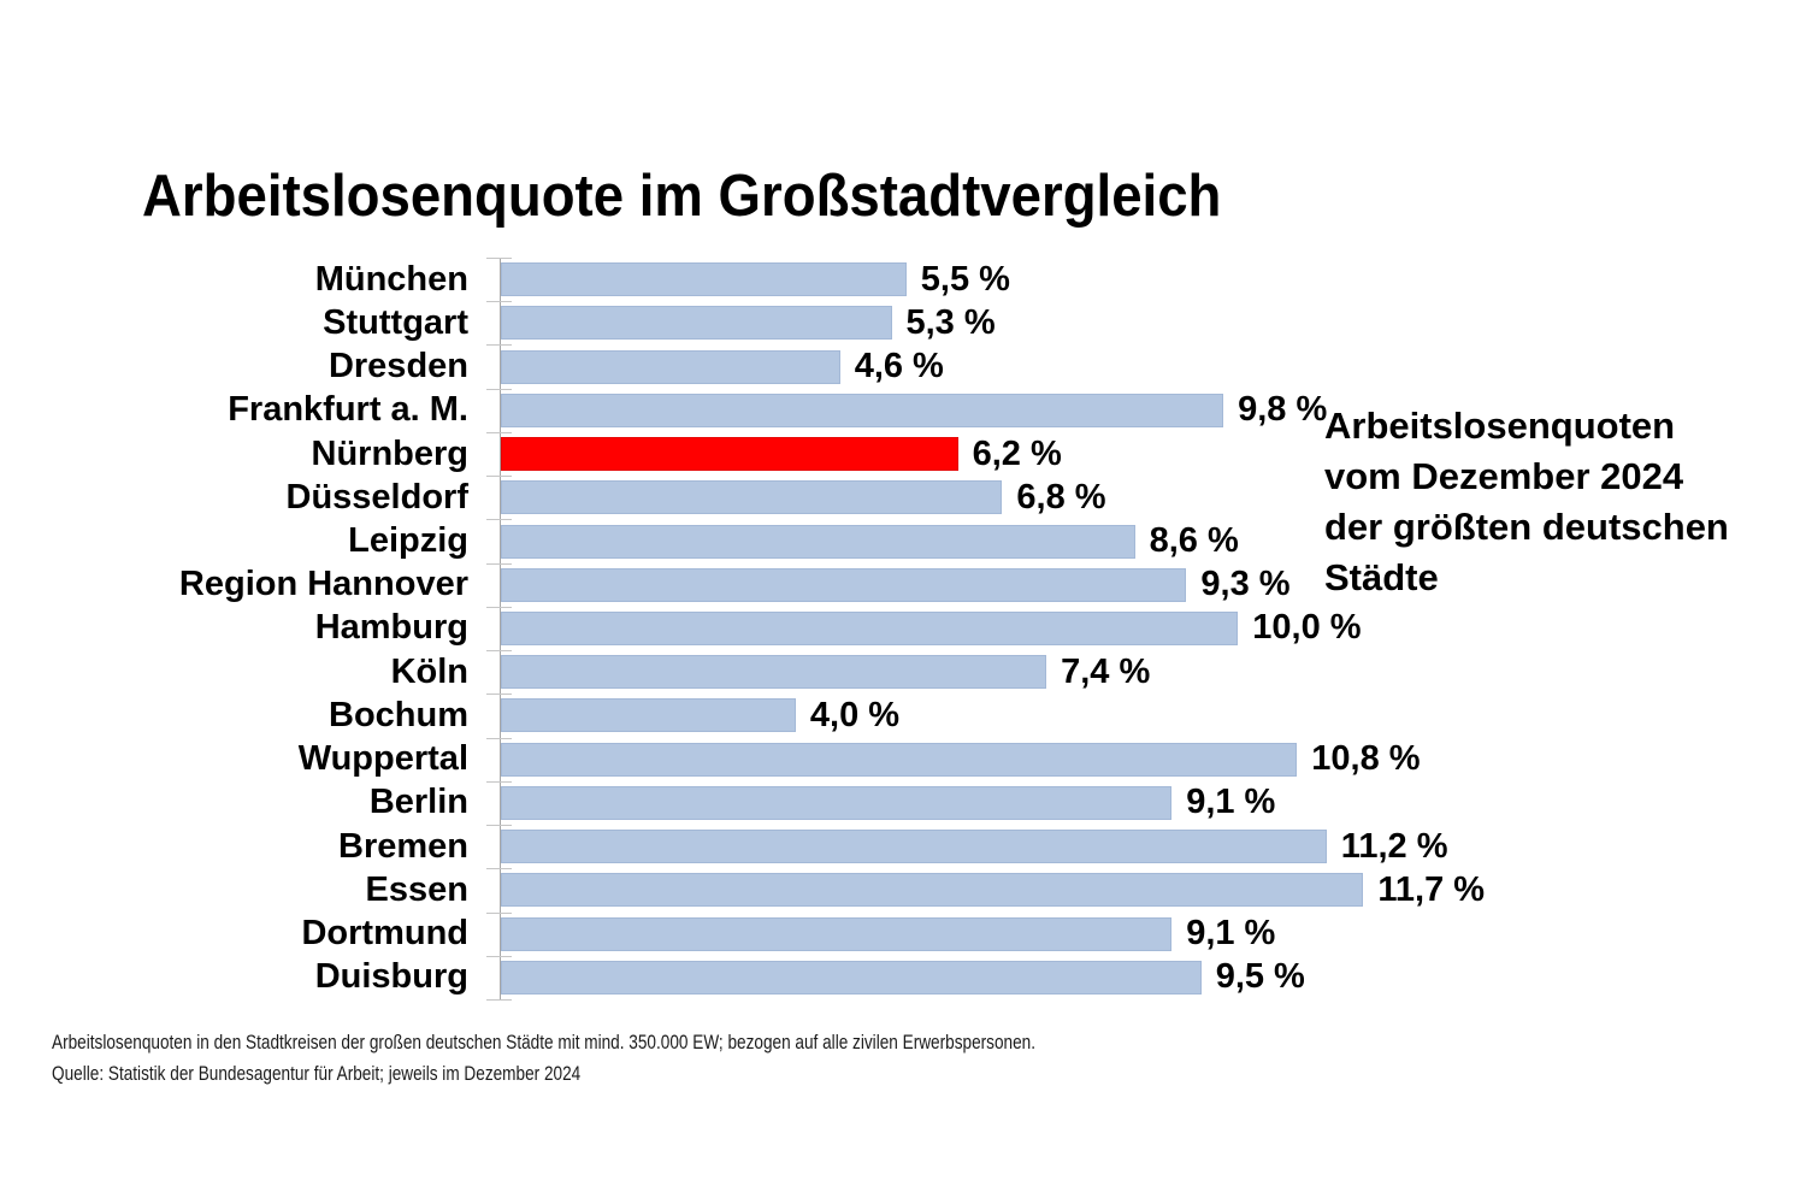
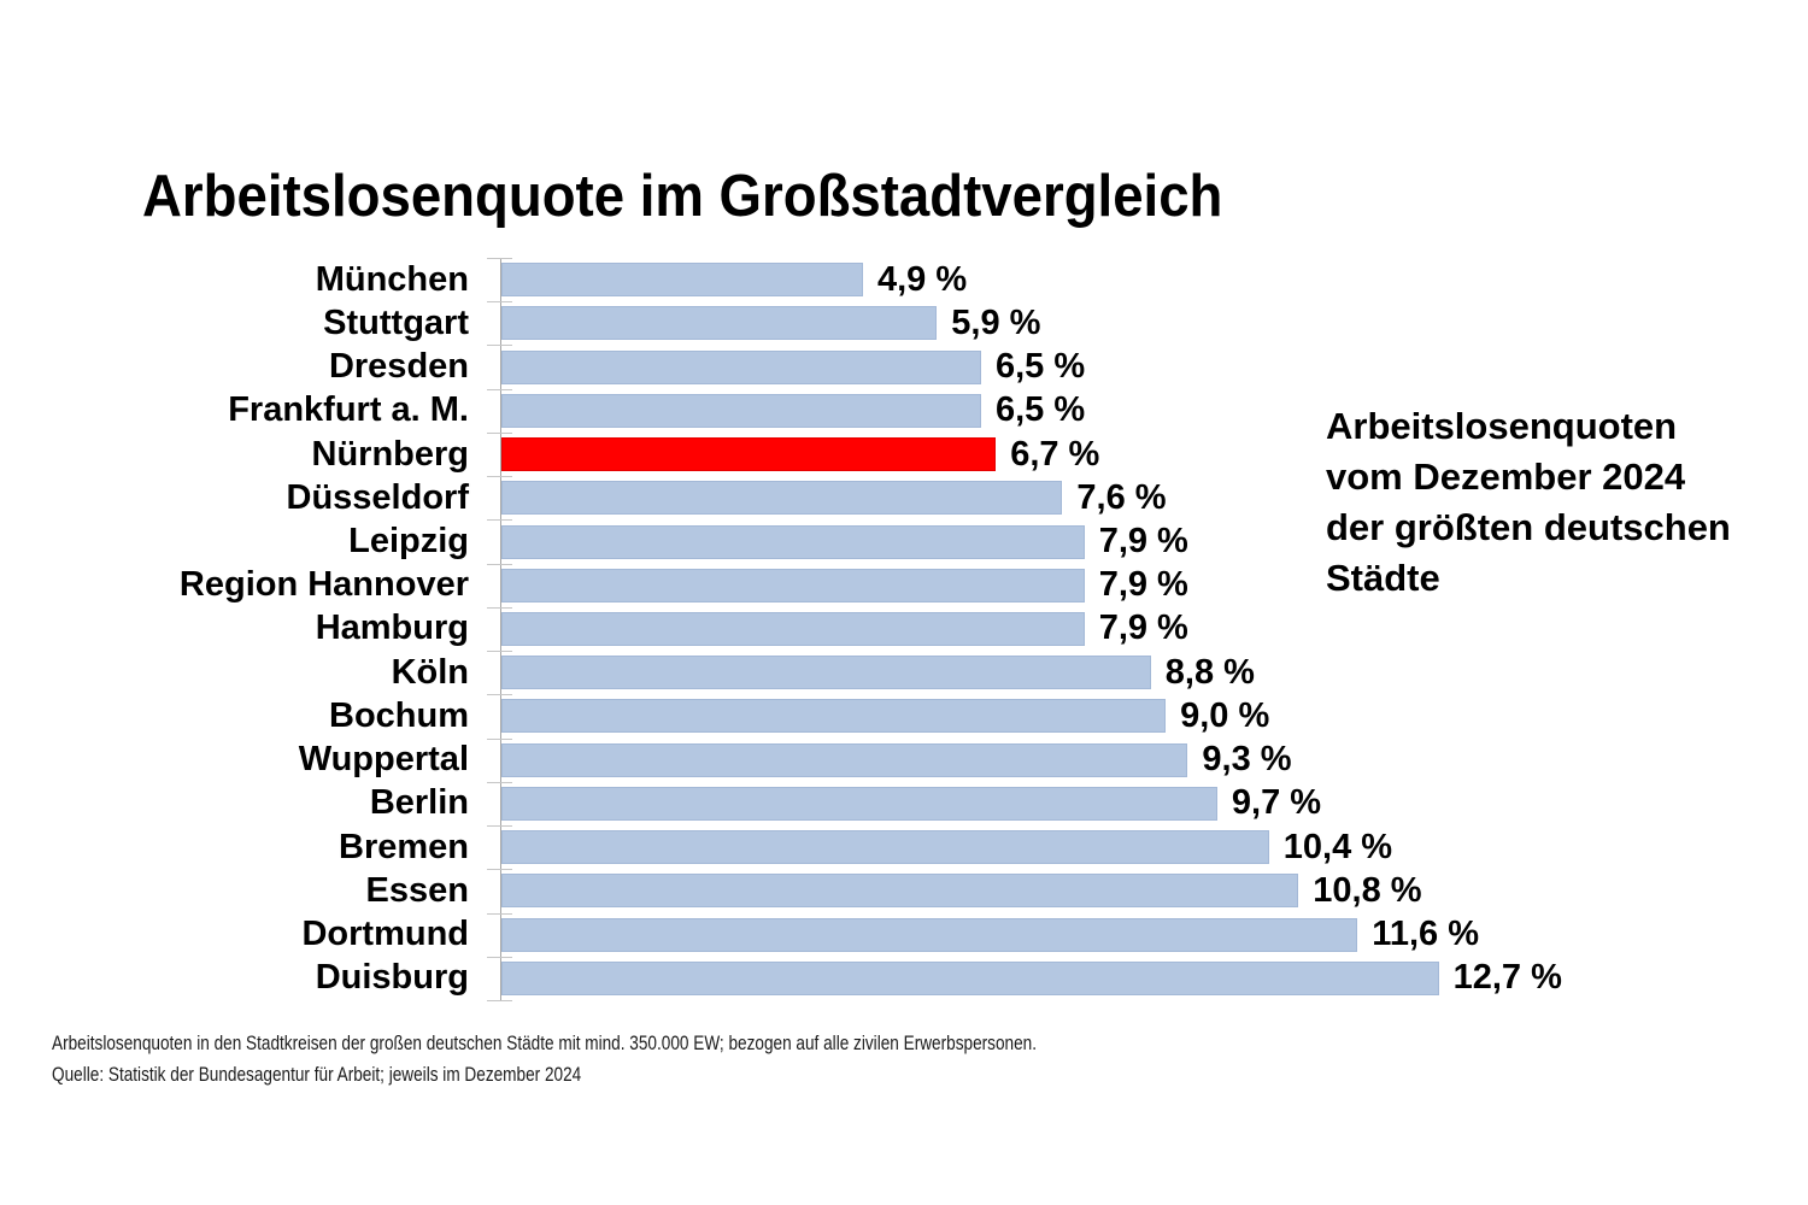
München: 5,5 -> 4,9
Stuttgart: 5,3 -> 5,9
Dresden: 4,6 -> 6,5
Frankfurt a. M.: 9,8 -> 6,5
Nürnberg: 6,2 -> 6,7
Düsseldorf: 6,8 -> 7,6
Leipzig: 8,6 -> 7,9
Region Hannover: 9,3 -> 7,9
Hamburg: 10,0 -> 7,9
Köln: 7,4 -> 8,8
Bochum: 4,0 -> 9,0
Wuppertal: 10,8 -> 9,3
Berlin: 9,1 -> 9,7
Bremen: 11,2 -> 10,4
Essen: 11,7 -> 10,8
Dortmund: 9,1 -> 11,6
Duisburg: 9,5 -> 12,7
